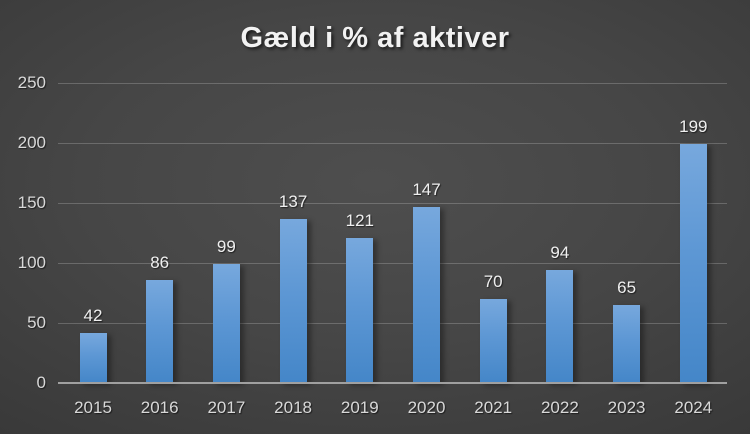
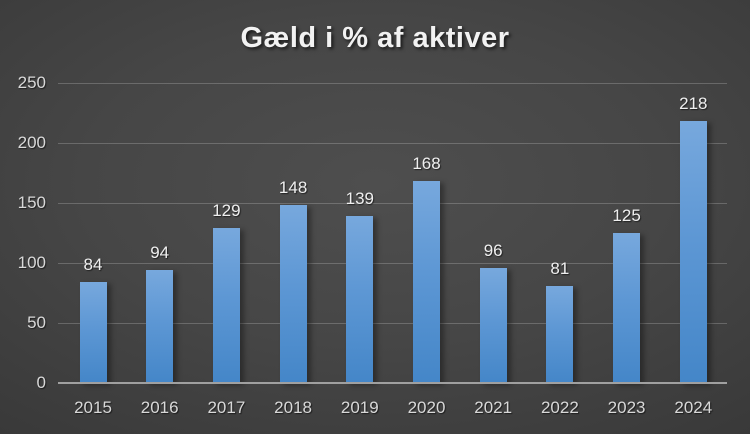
2015: 42 -> 84
2016: 86 -> 94
2017: 99 -> 129
2018: 137 -> 148
2019: 121 -> 139
2020: 147 -> 168
2021: 70 -> 96
2022: 94 -> 81
2023: 65 -> 125
2024: 199 -> 218
